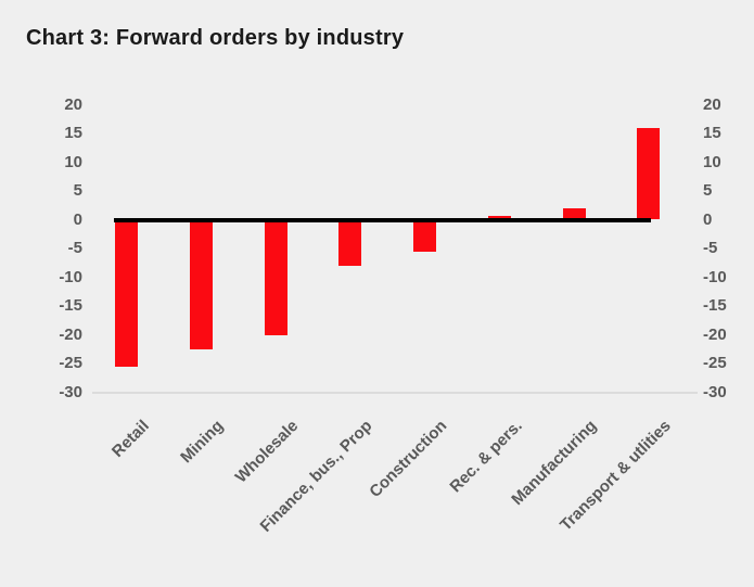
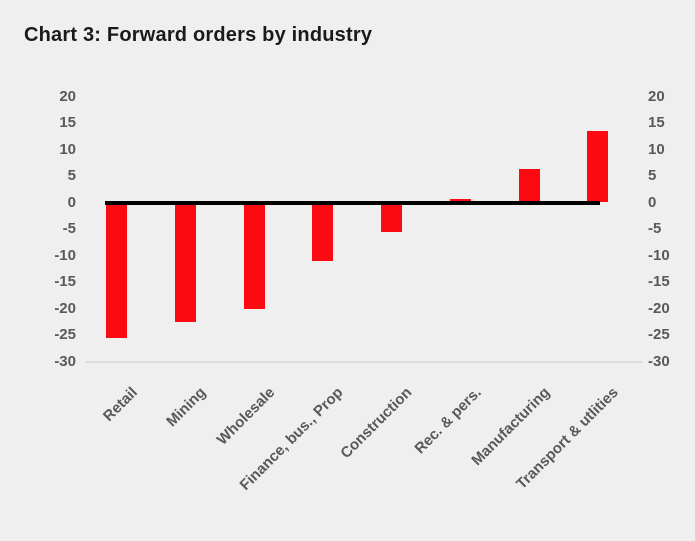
Finance, bus., Prop: -8 -> -11
Manufacturing: 2 -> 6
Transport & utlities: 16 -> 14
